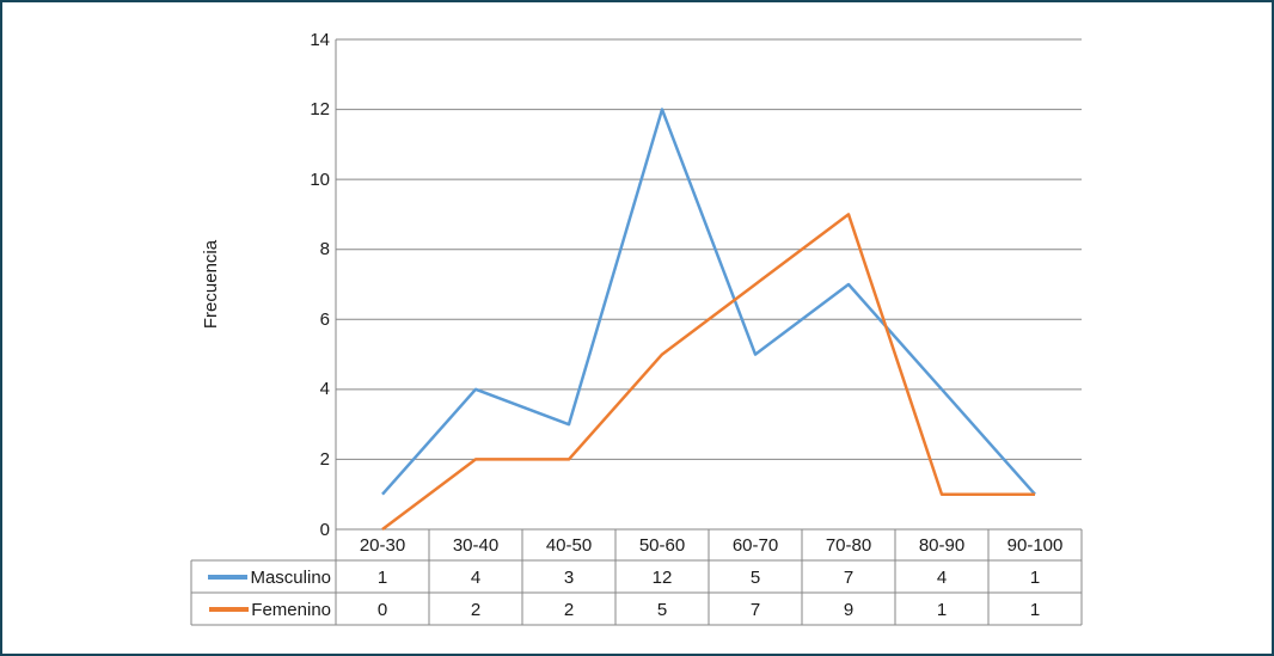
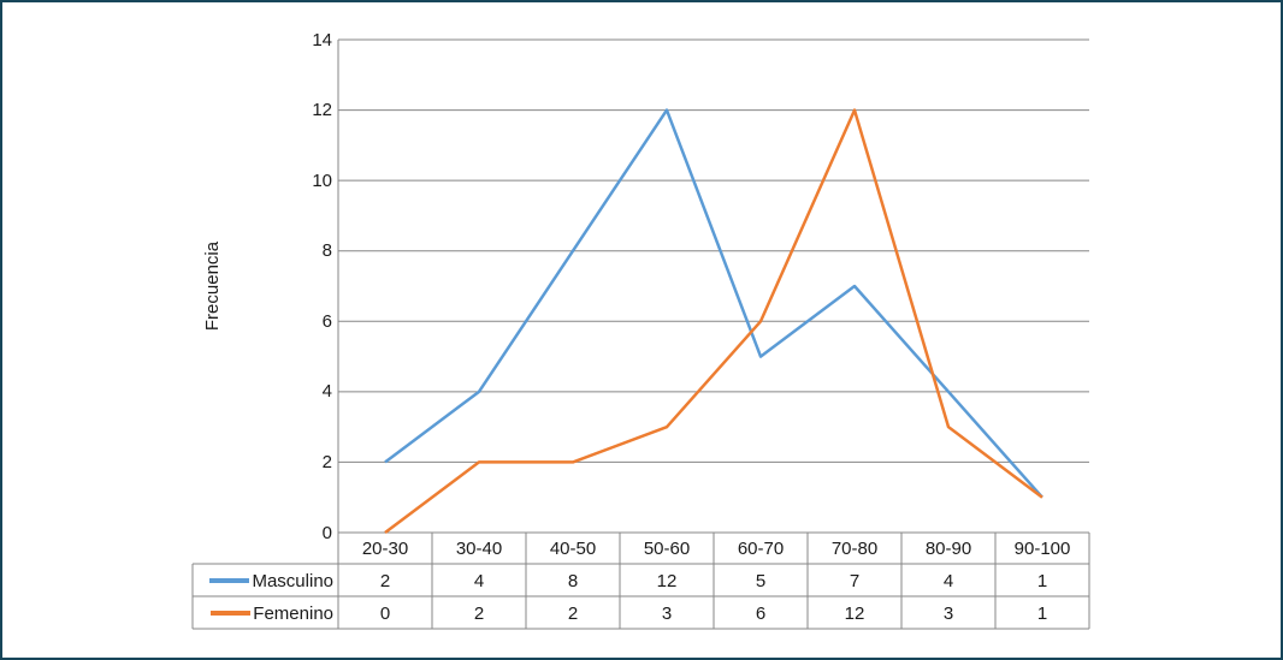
Masculino/20-30: 1 -> 2
Masculino/40-50: 3 -> 8
Femenino/50-60: 5 -> 3
Femenino/60-70: 7 -> 6
Femenino/70-80: 9 -> 12
Femenino/80-90: 1 -> 3
